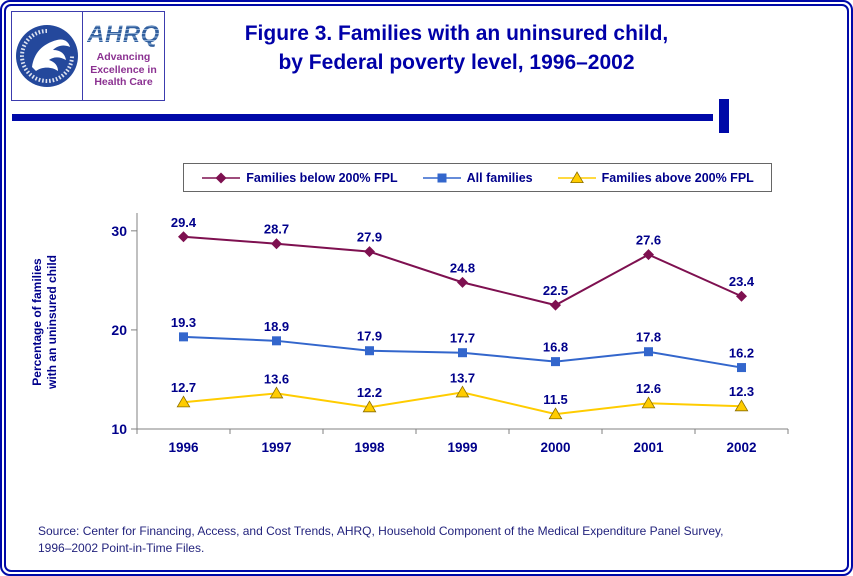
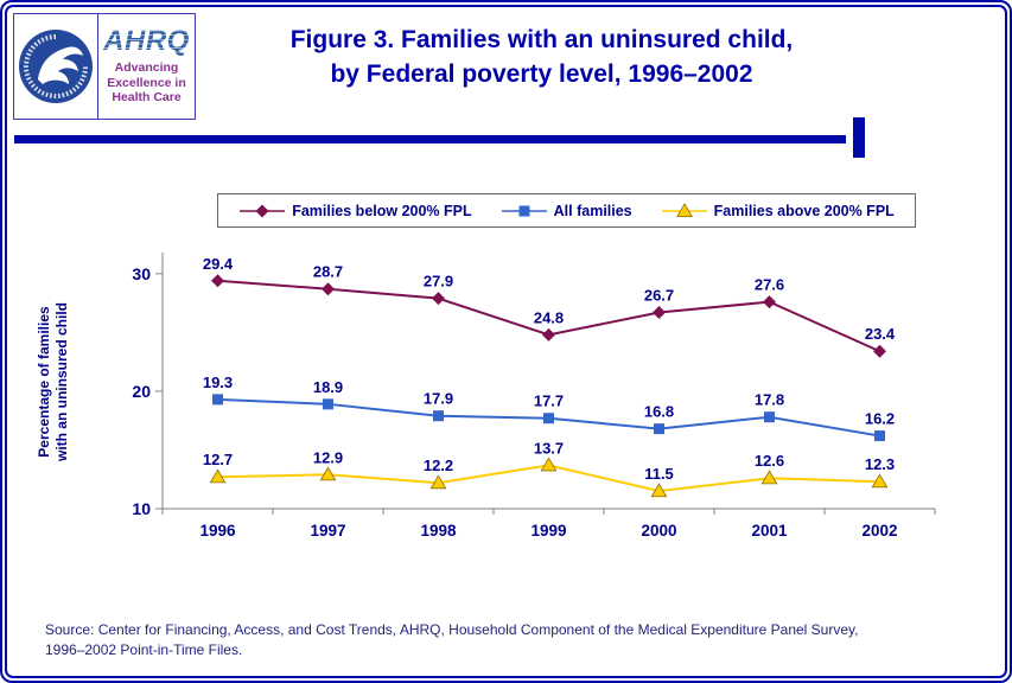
Families above 200% FPL/1997: 13.6 -> 12.9
Families below 200% FPL/2000: 22.5 -> 26.7
